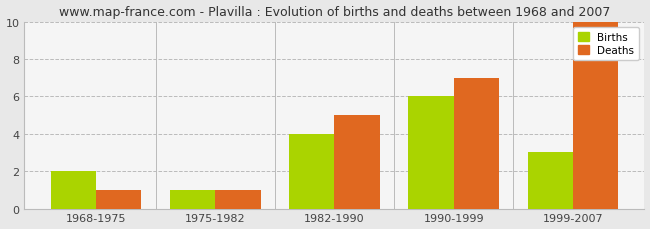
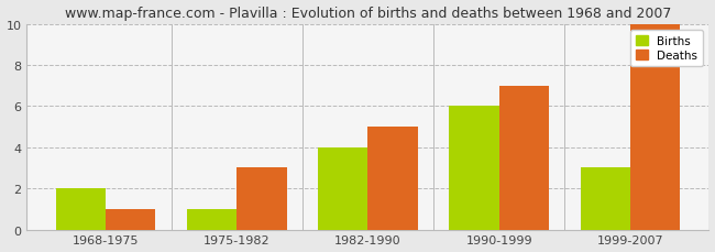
Deaths/1975-1982: 1 -> 3
